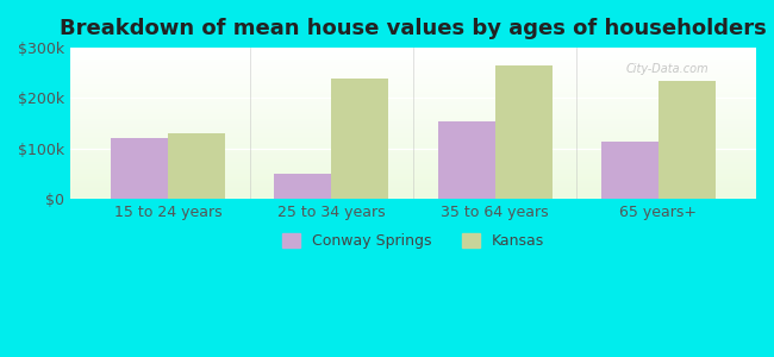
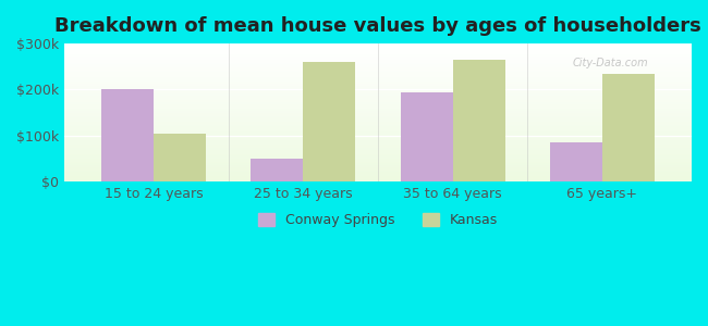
Conway Springs/15 to 24 years: $120k -> $200k
Kansas/15 to 24 years: $130k -> $105k
Kansas/25 to 34 years: $240k -> $260k
Conway Springs/35 to 64 years: $155k -> $195k
Conway Springs/65 years+: $115k -> $85k
